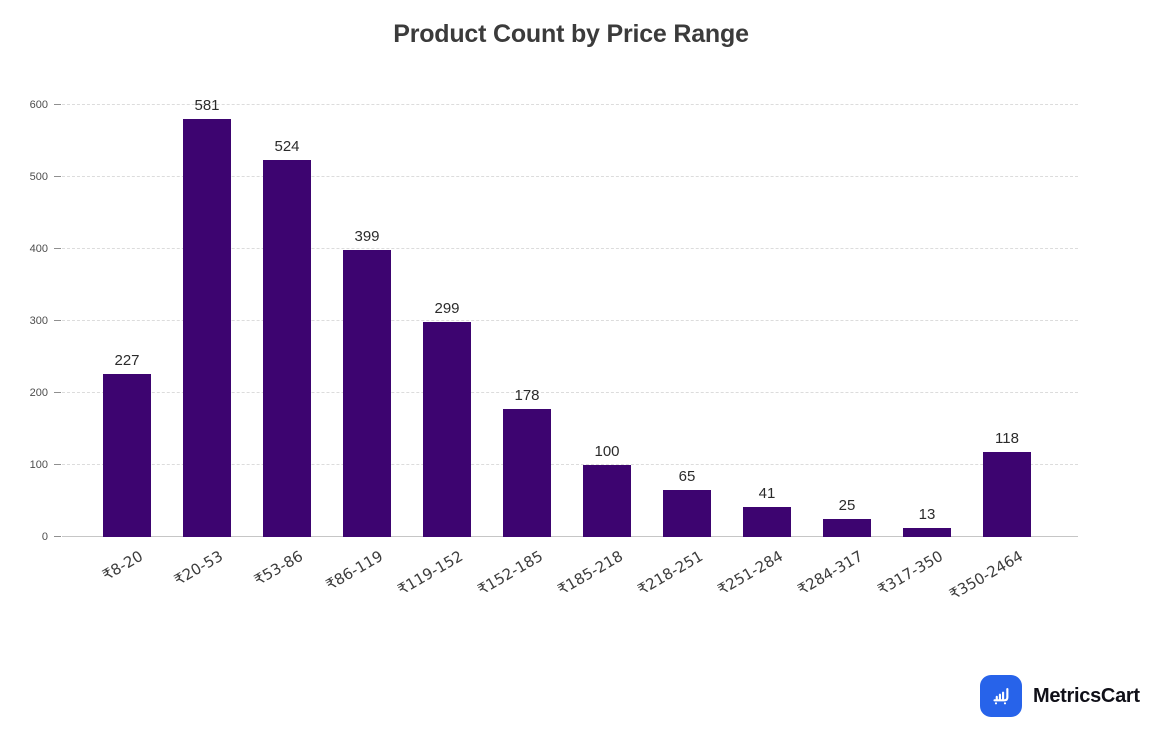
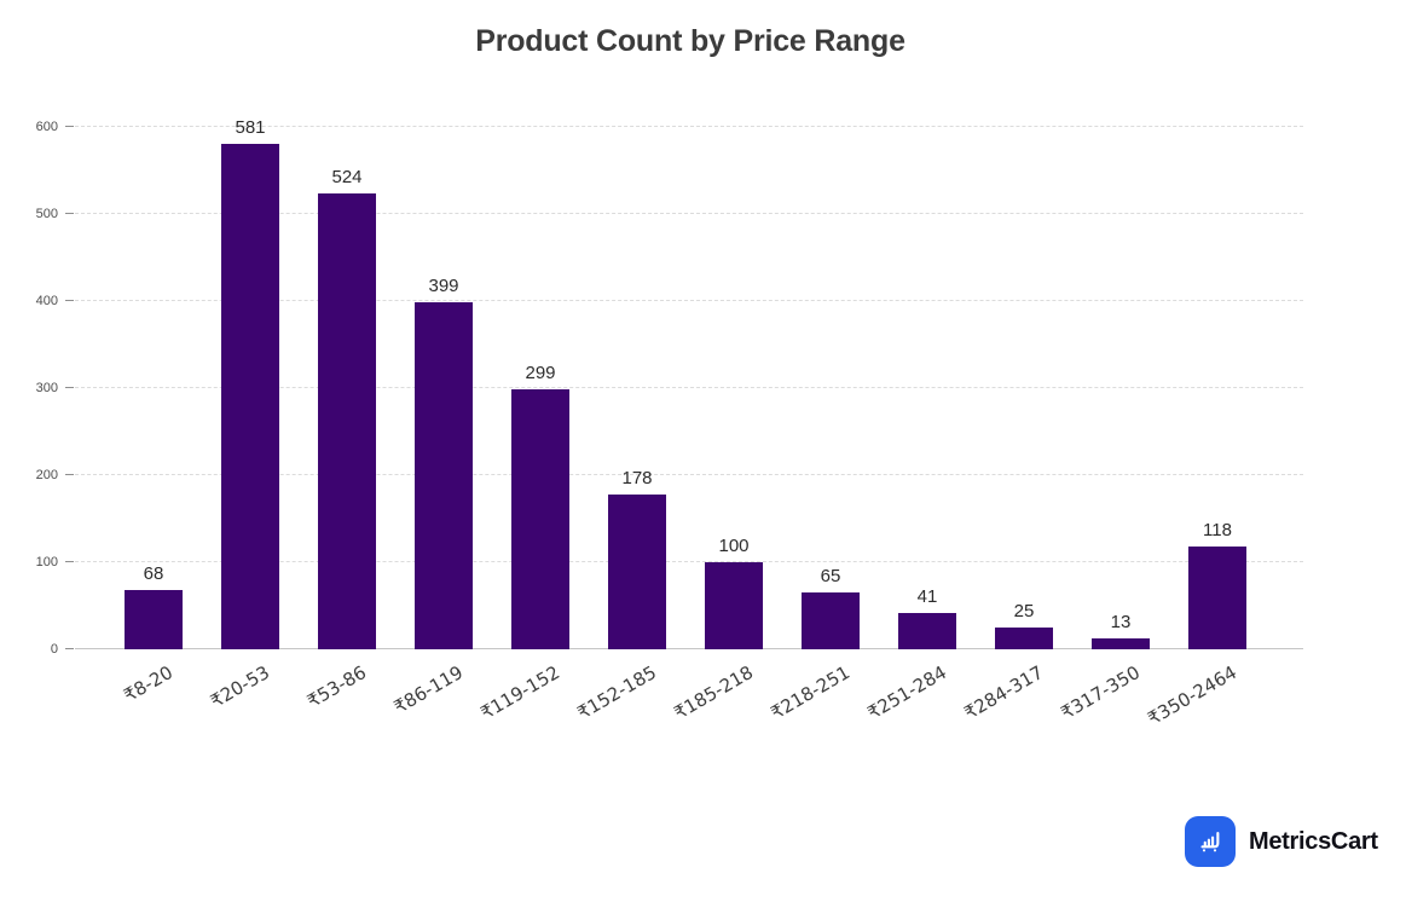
₹8-20: 227 -> 68
